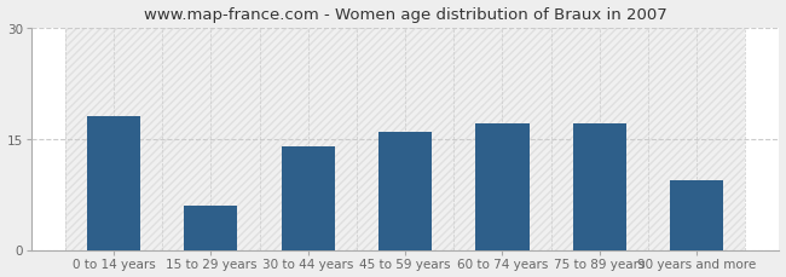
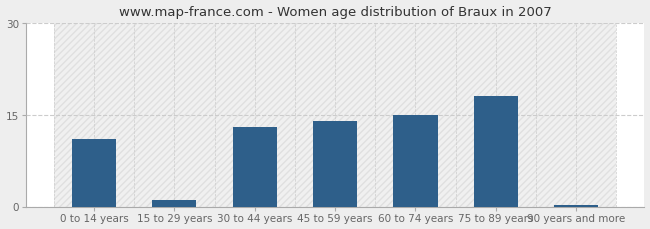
0 to 14 years: 18.0 -> 11.0
15 to 29 years: 6.0 -> 1.0
30 to 44 years: 14.0 -> 13.0
45 to 59 years: 16.0 -> 14.0
60 to 74 years: 17.0 -> 15.0
75 to 89 years: 17.0 -> 18.0
90 years and more: 9.4 -> 0.3
